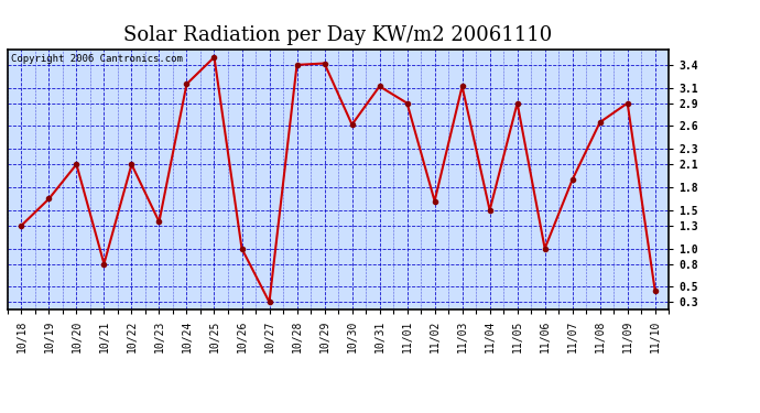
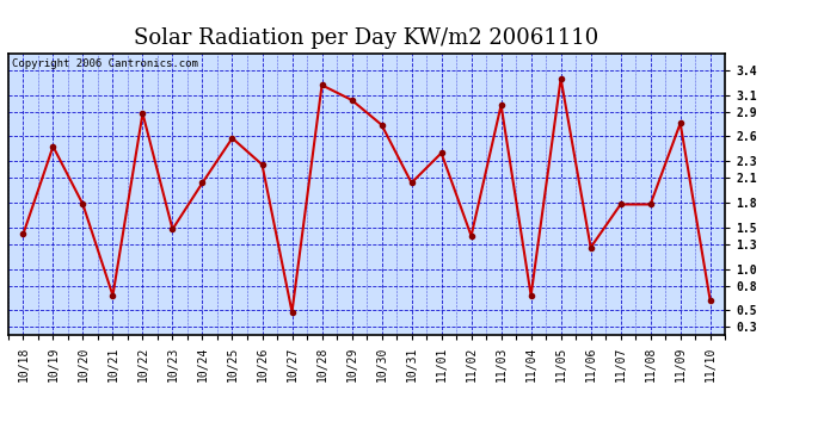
10/18: 1.30 -> 1.42
10/19: 1.65 -> 2.48
10/20: 2.10 -> 1.78
10/21: 0.80 -> 0.68
10/22: 2.10 -> 2.88
10/23: 1.35 -> 1.48
10/24: 3.15 -> 2.04
10/25: 3.50 -> 2.58
10/26: 1.00 -> 2.26
10/27: 0.30 -> 0.48
10/28: 3.40 -> 3.22
10/29: 3.42 -> 3.04
10/30: 2.62 -> 2.74
10/31: 3.12 -> 2.04
11/01: 2.90 -> 2.40
11/02: 1.62 -> 1.40
11/03: 3.12 -> 2.98
11/04: 1.50 -> 0.68
11/05: 2.90 -> 3.30
11/06: 1.00 -> 1.26
11/07: 1.90 -> 1.78
11/08: 2.65 -> 1.78
11/09: 2.90 -> 2.76
11/10: 0.45 -> 0.62
